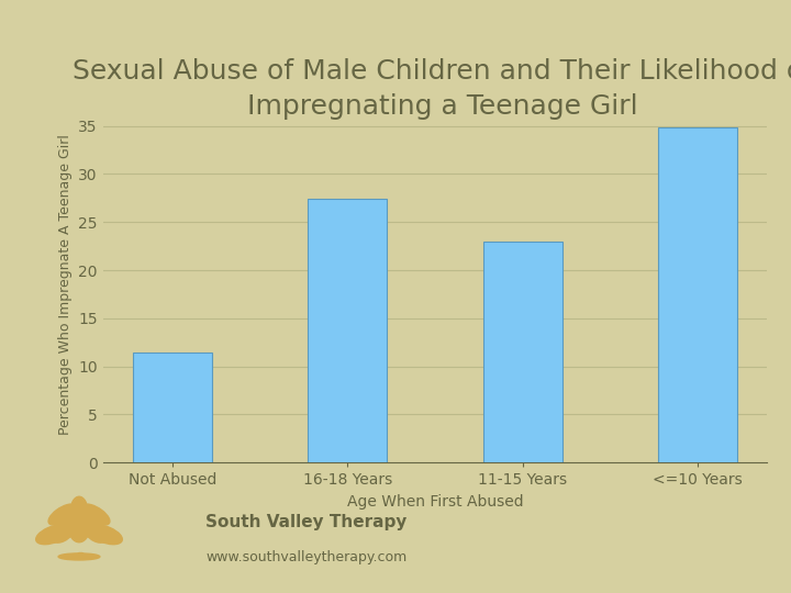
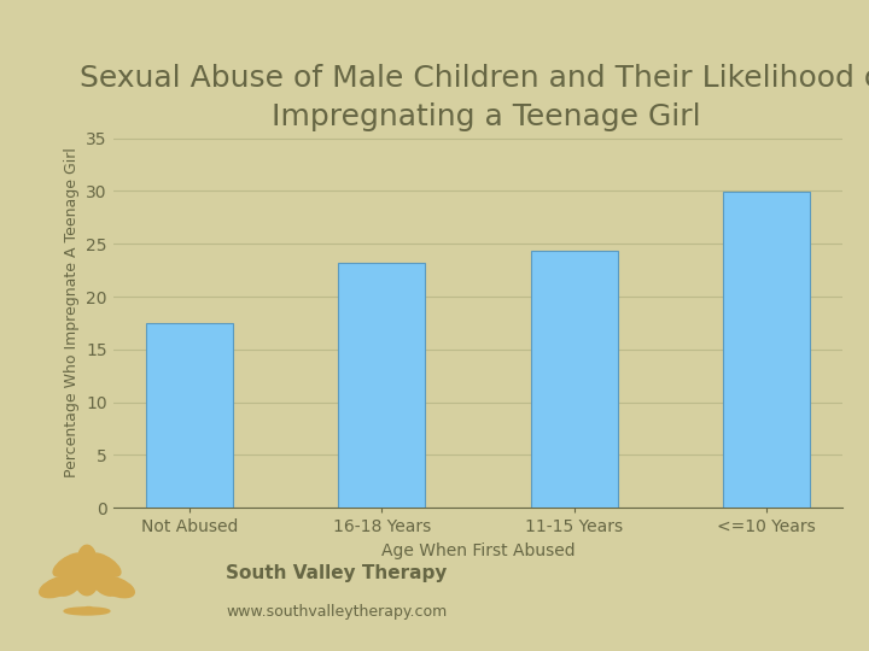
Not Abused: 11.4 -> 17.5
16-18 Years: 27.4 -> 23.2
11-15 Years: 23.0 -> 24.3
<=10 Years: 34.8 -> 29.9
